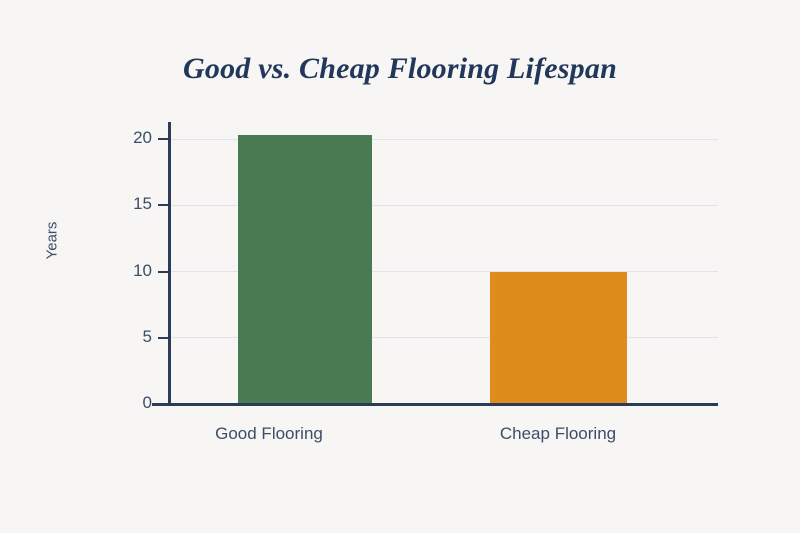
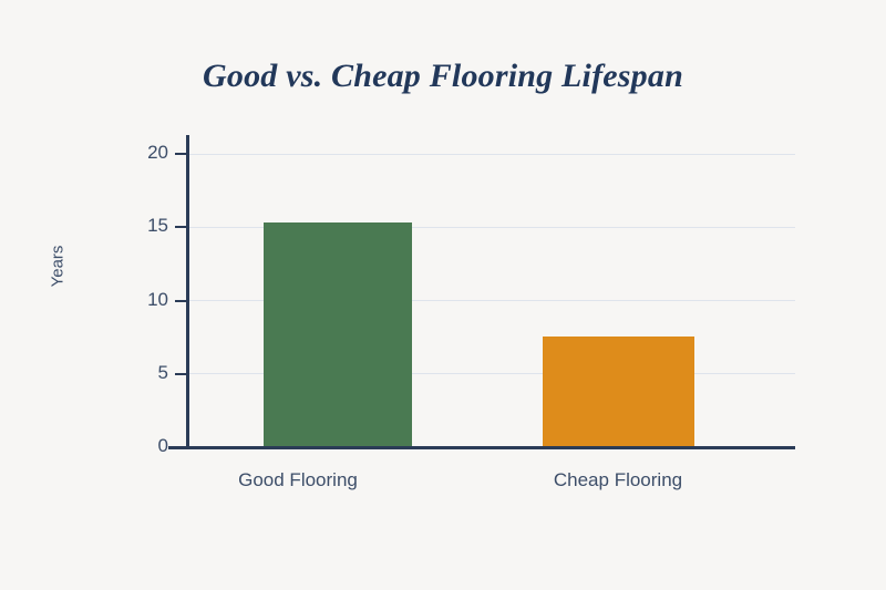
Good Flooring: 20.4 -> 15.4
Cheap Flooring: 10.0 -> 7.6
